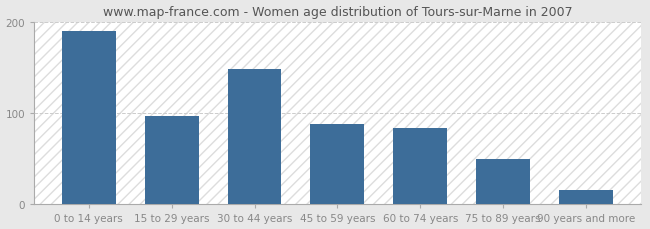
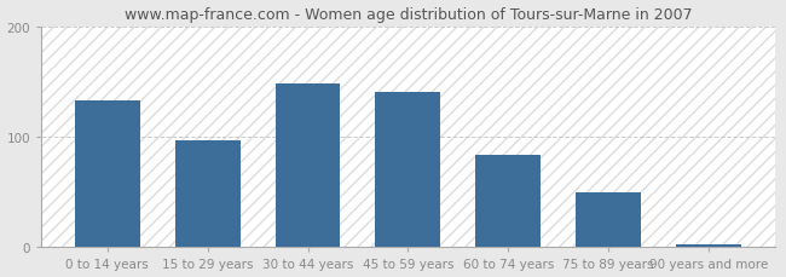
0 to 14 years: 190 -> 133
45 to 59 years: 88 -> 140
90 years and more: 16 -> 3
